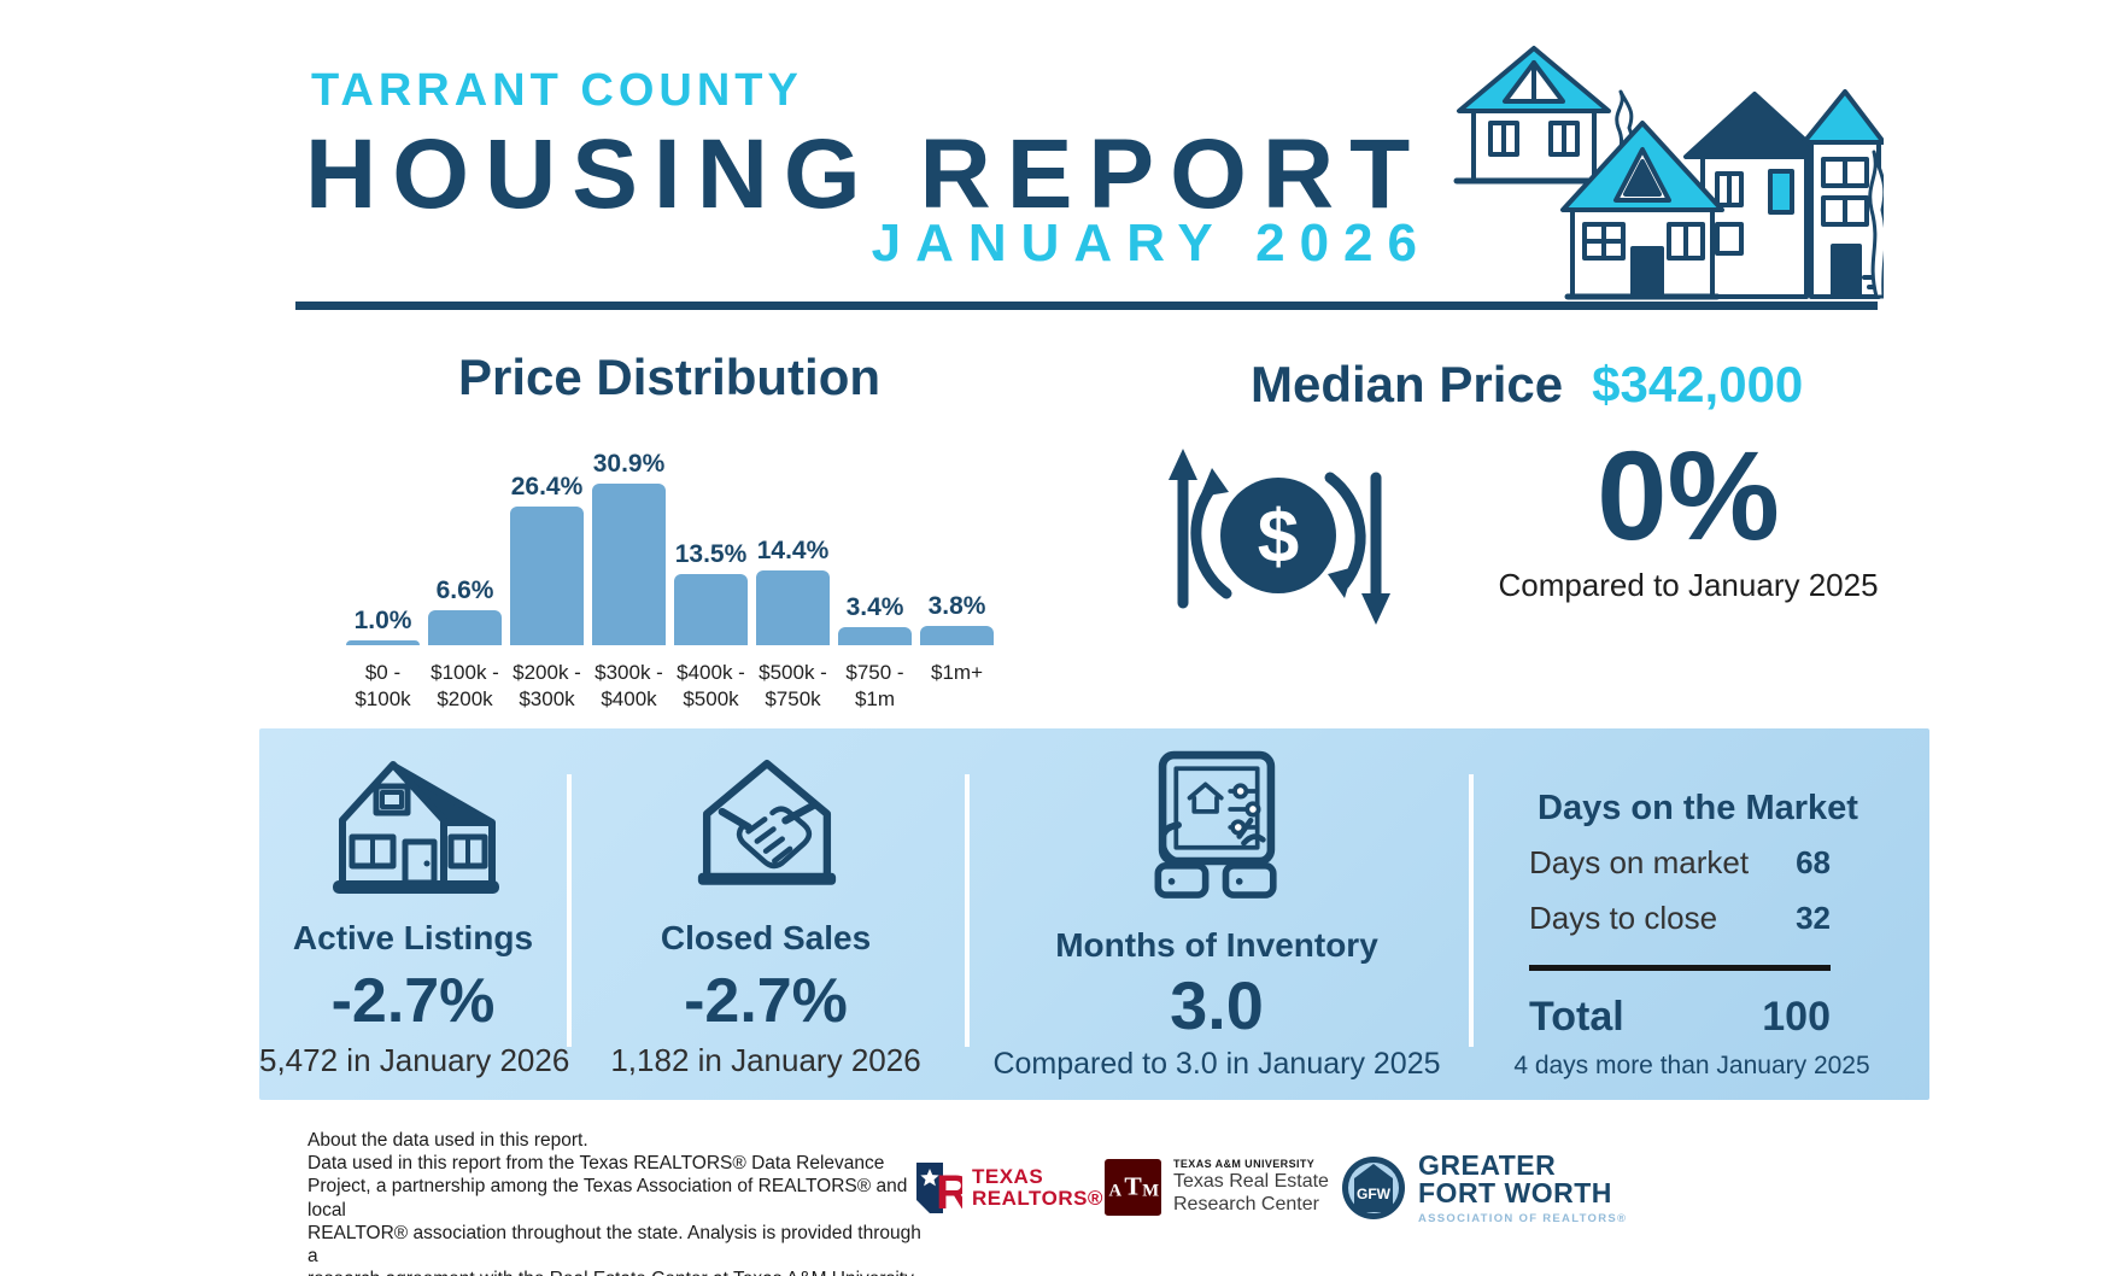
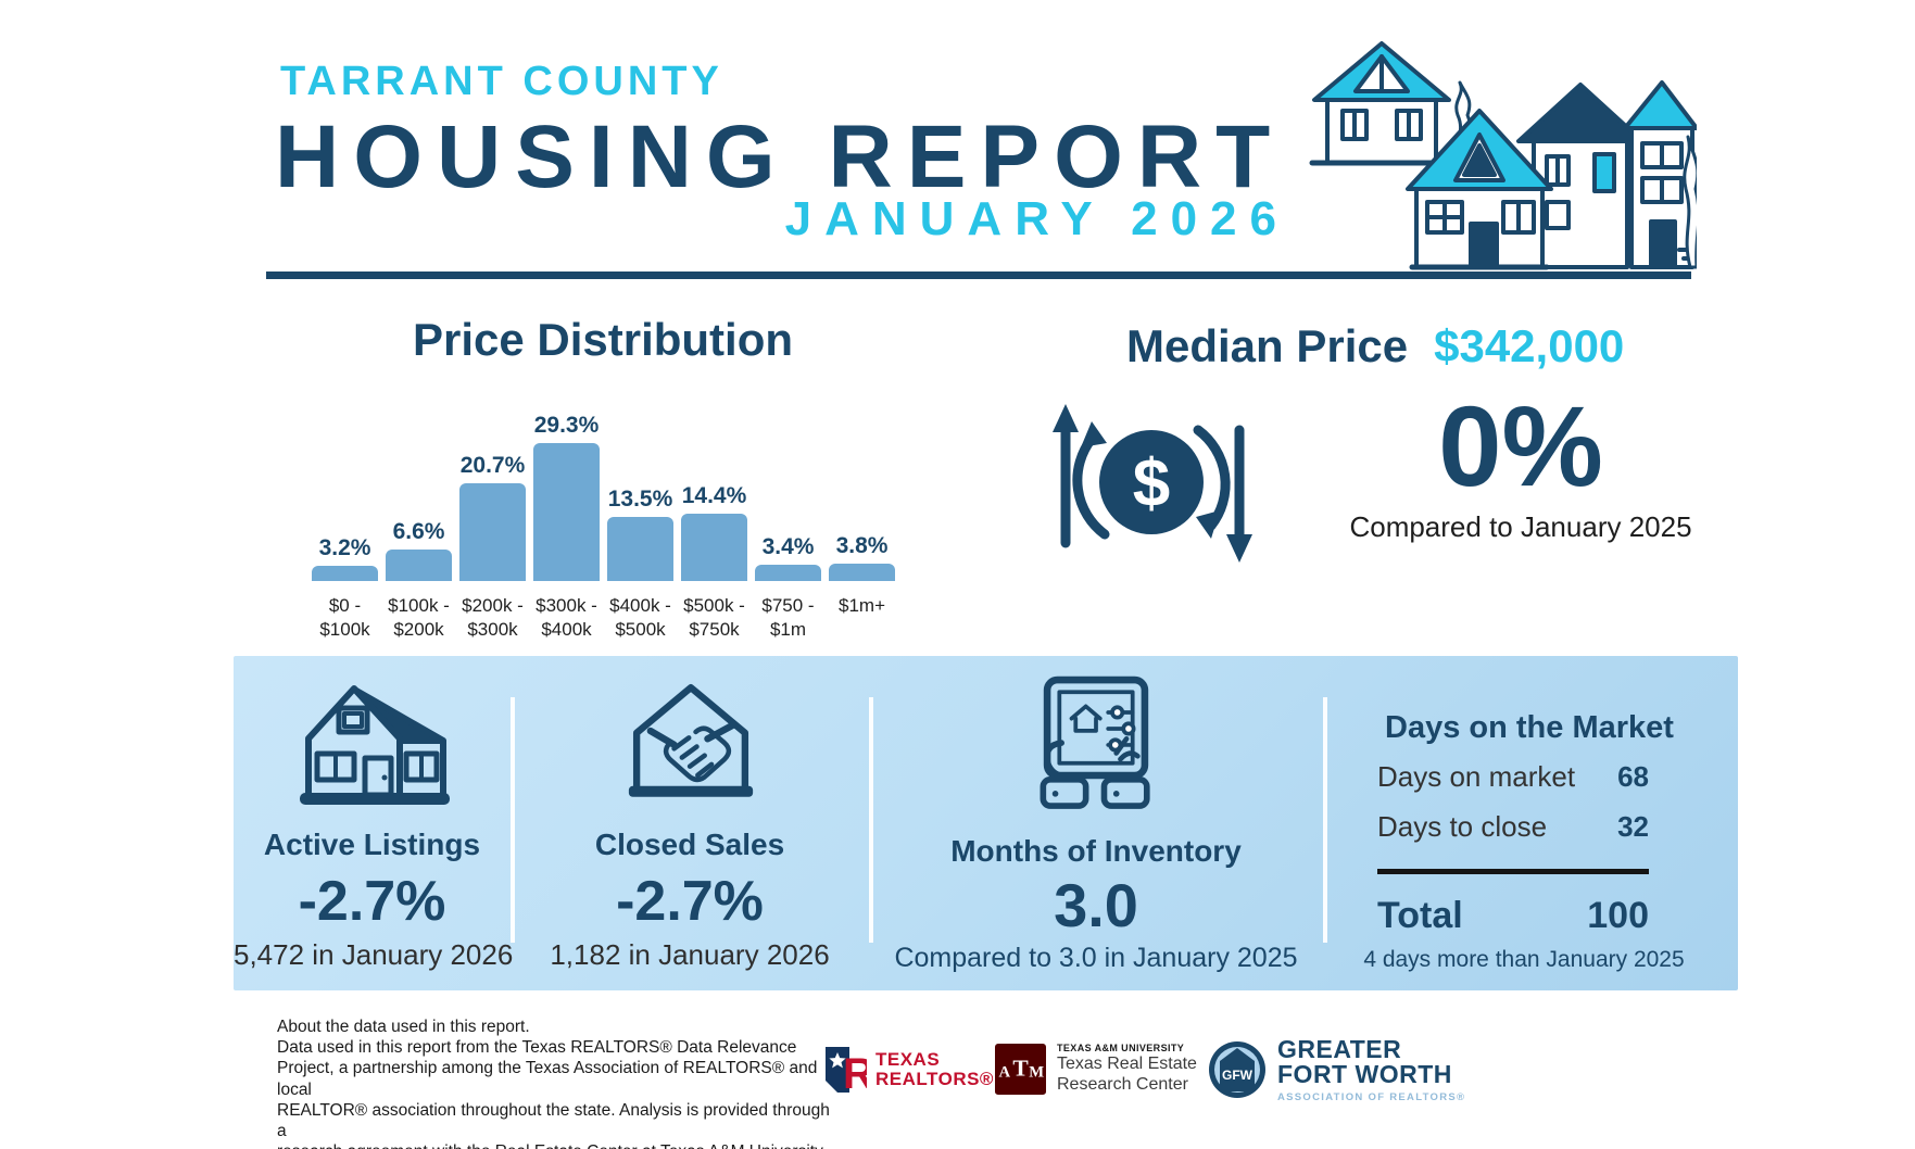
$0 - $100k: 1.0% -> 3.2%
$200k - $300k: 26.4% -> 20.7%
$300k - $400k: 30.9% -> 29.3%
